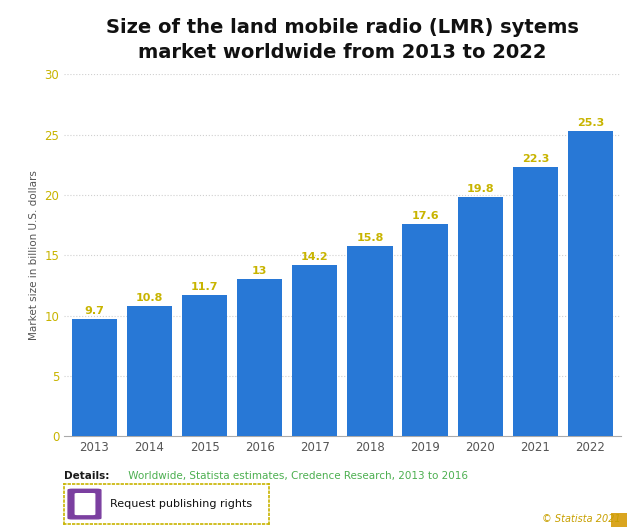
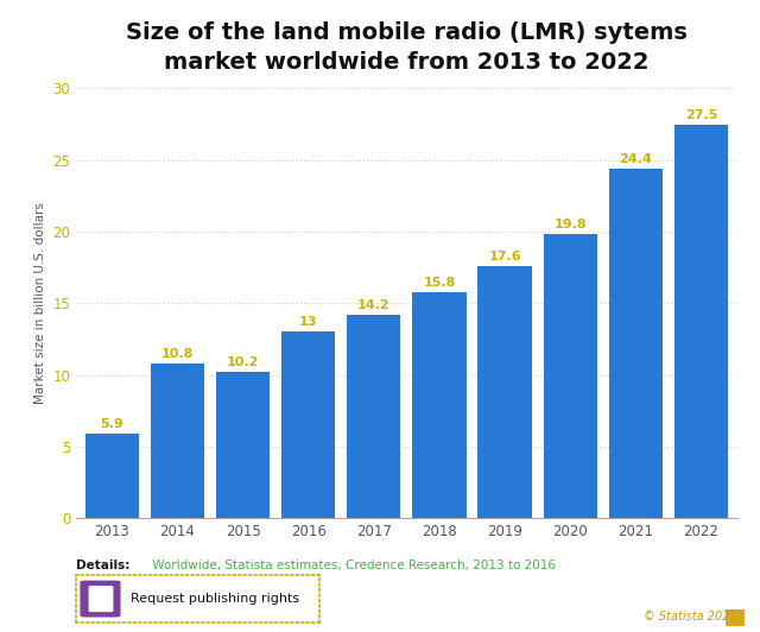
2013: 9.7 -> 5.9
2015: 11.7 -> 10.2
2021: 22.3 -> 24.4
2022: 25.3 -> 27.5
